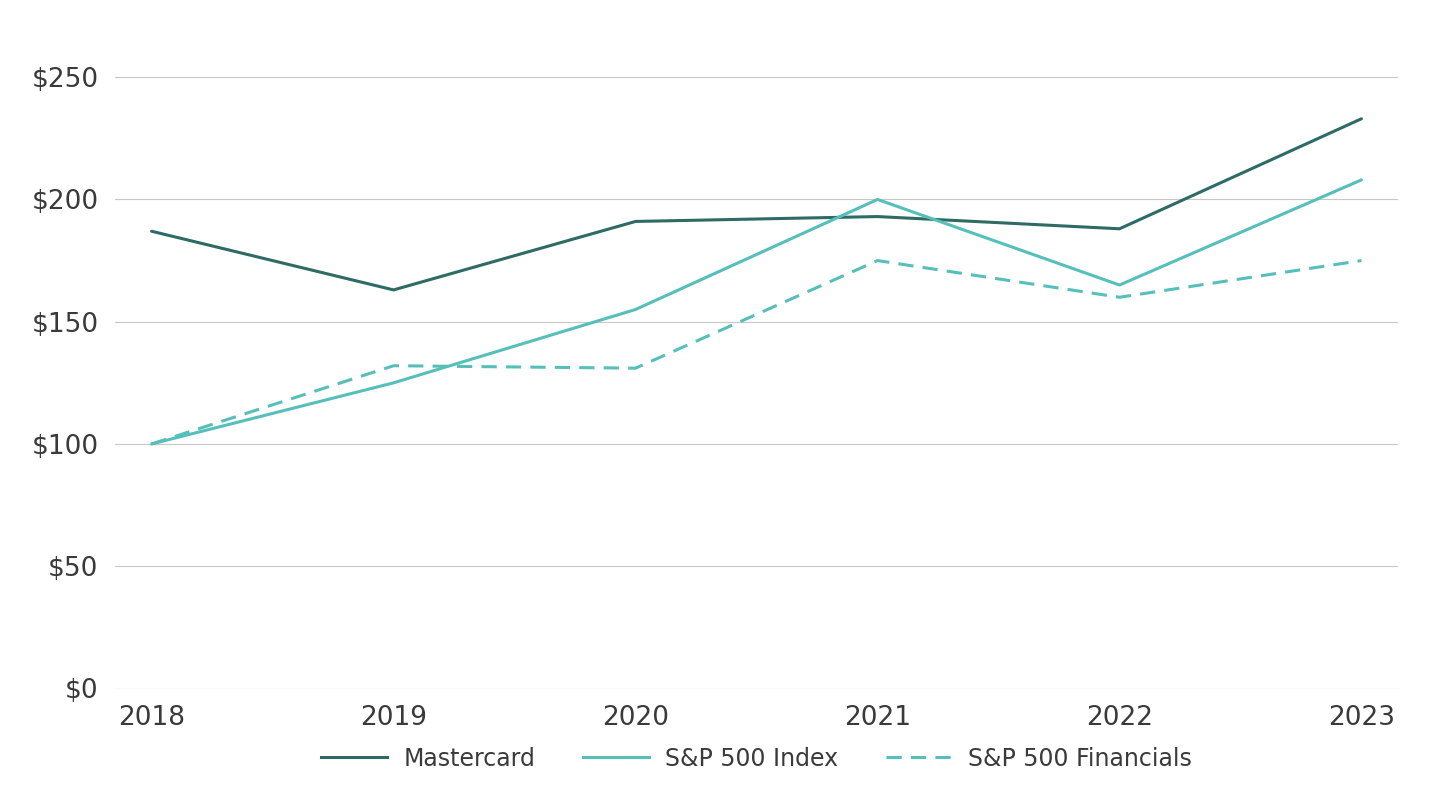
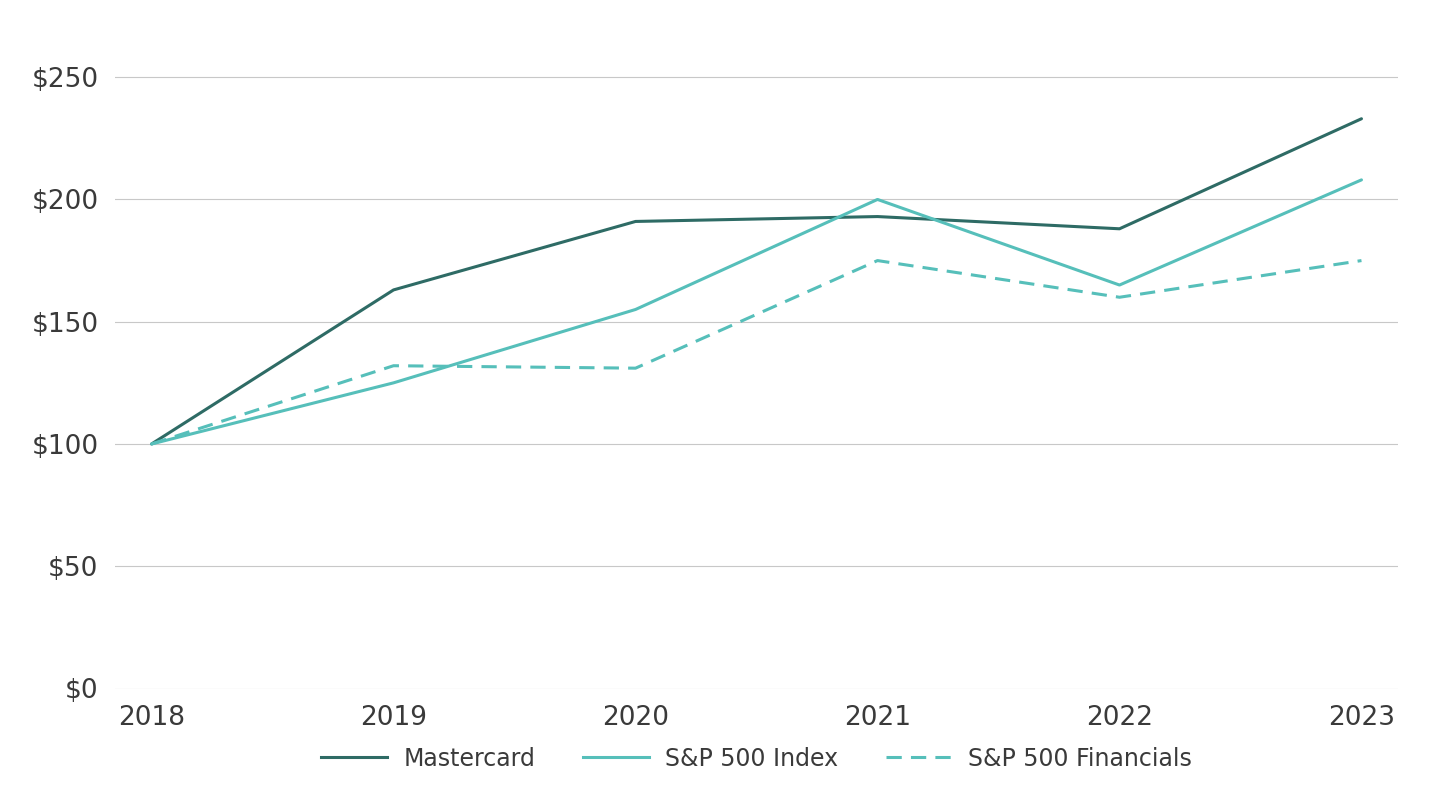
Mastercard/2018: $187 -> $100
